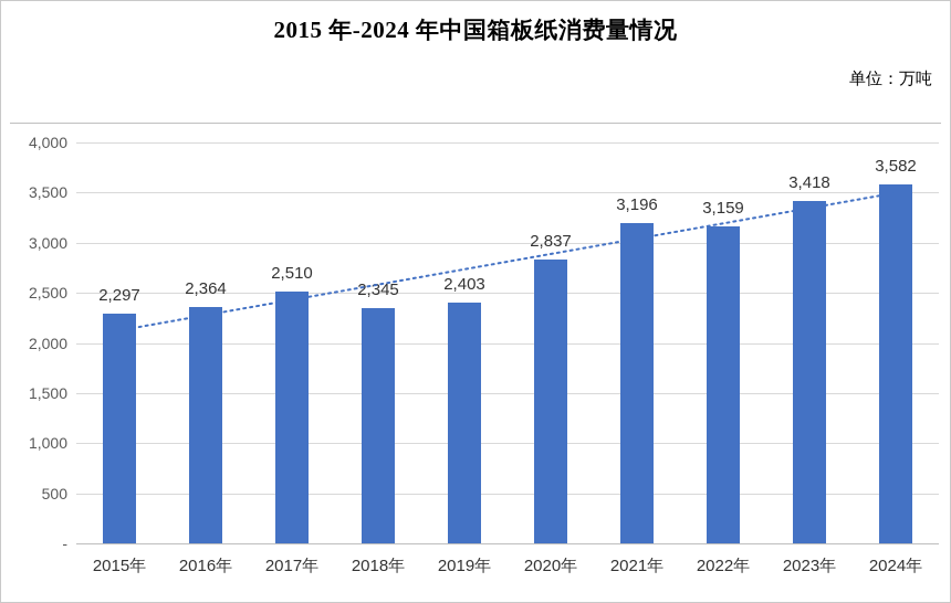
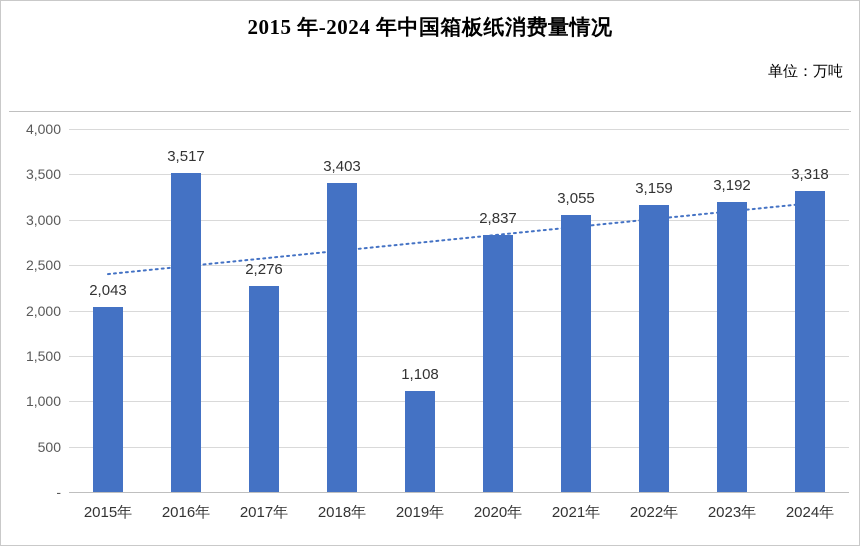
2015年: 2,297 -> 2,043
2016年: 2,364 -> 3,517
2017年: 2,510 -> 2,276
2018年: 2,345 -> 3,403
2019年: 2,403 -> 1,108
2021年: 3,196 -> 3,055
2023年: 3,418 -> 3,192
2024年: 3,582 -> 3,318
